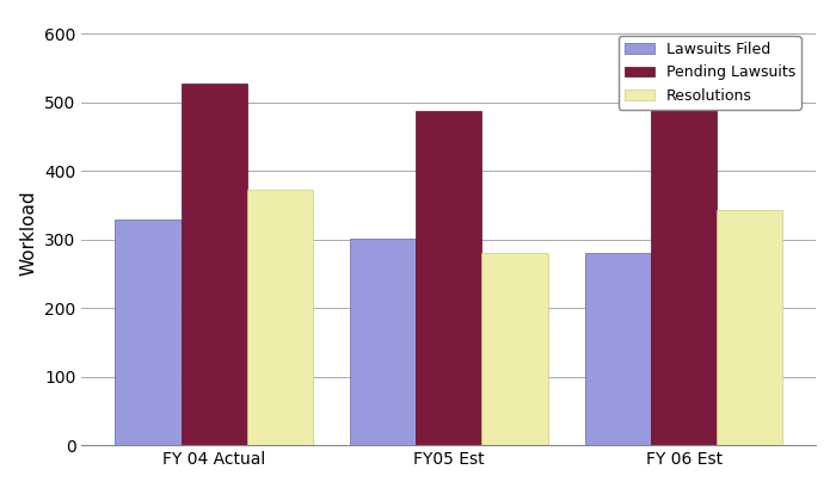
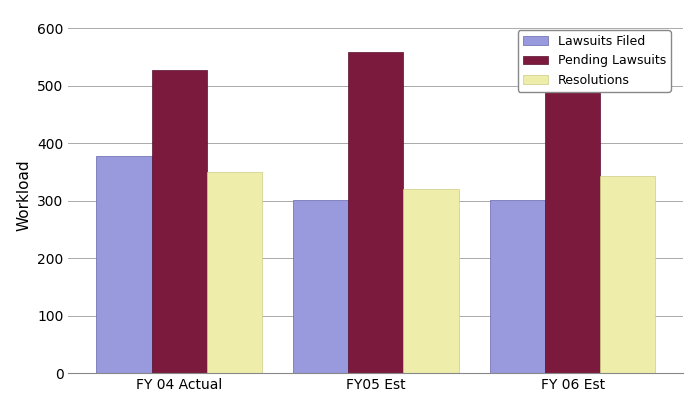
Lawsuits Filed/FY 04 Actual: 330 -> 378
Resolutions/FY 04 Actual: 372 -> 350
Pending Lawsuits/FY05 Est: 488 -> 558
Resolutions/FY05 Est: 280 -> 320
Lawsuits Filed/FY 06 Est: 280 -> 302
